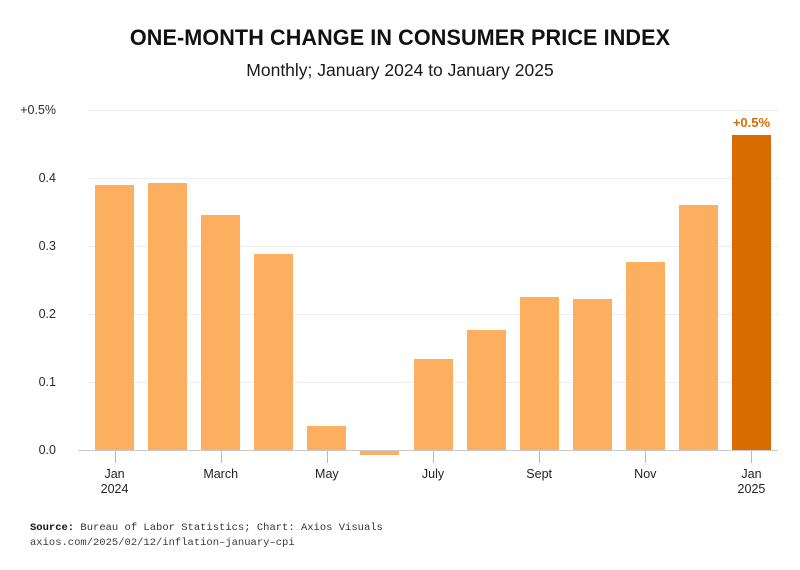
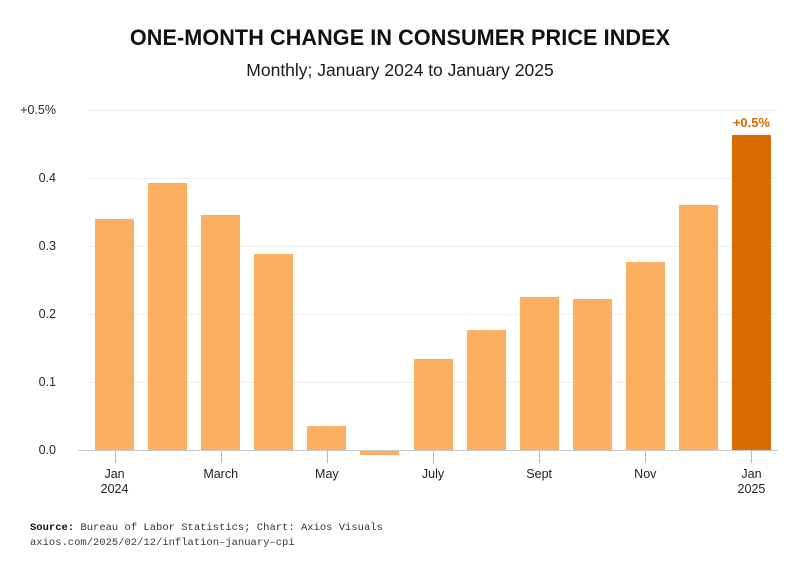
Jan 2024: 0.39% -> 0.34%
